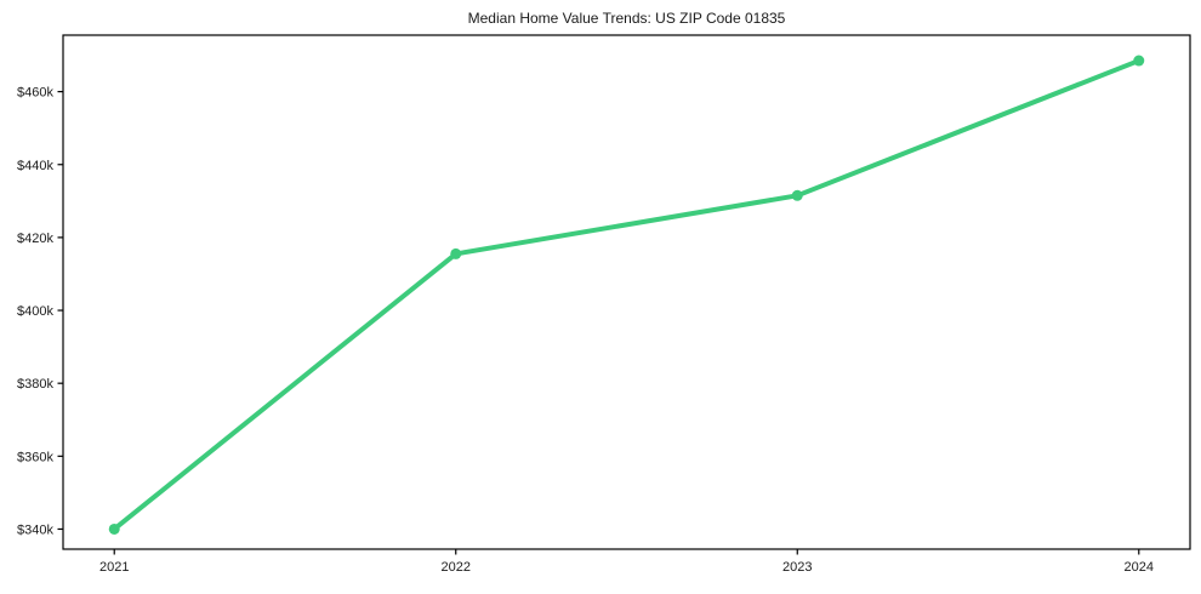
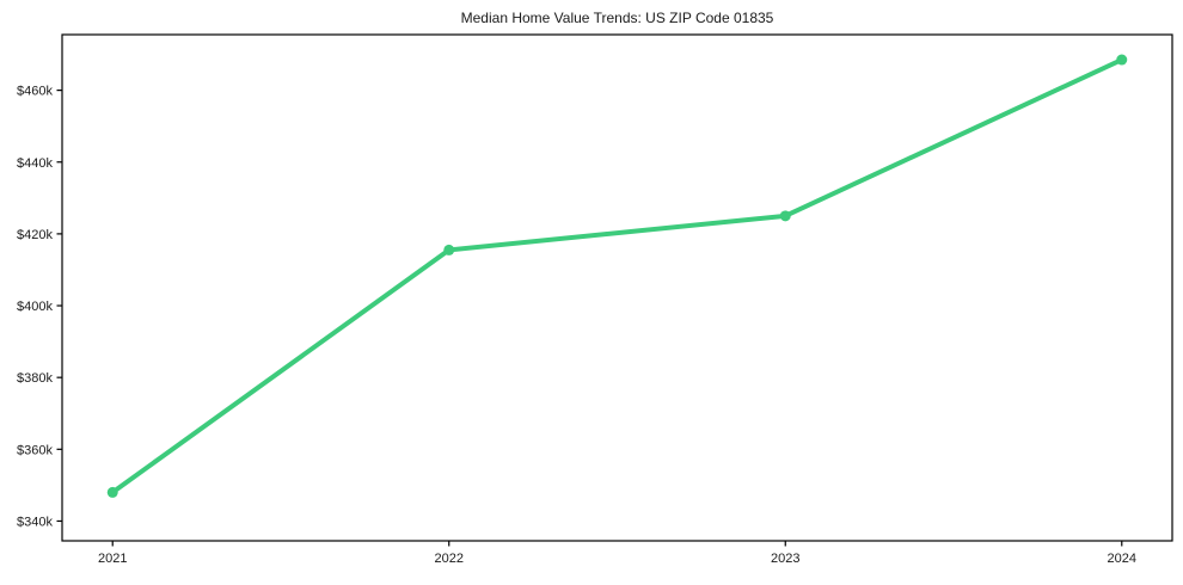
2021: $340k -> $348k
2023: $432k -> $425k
